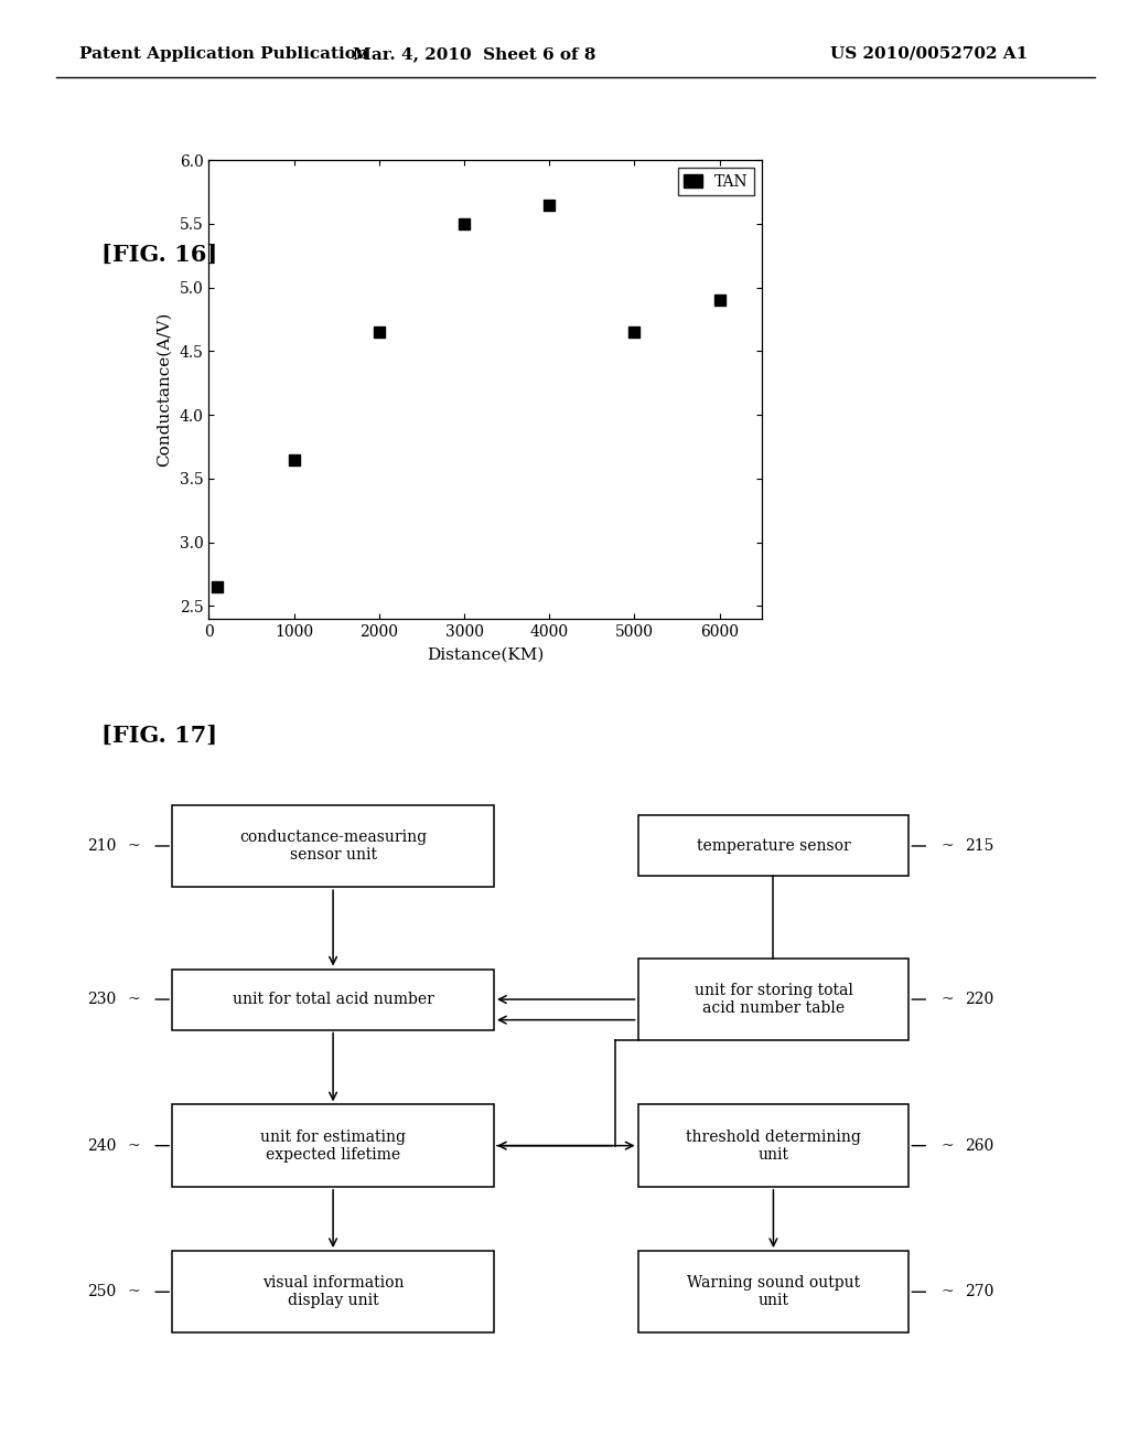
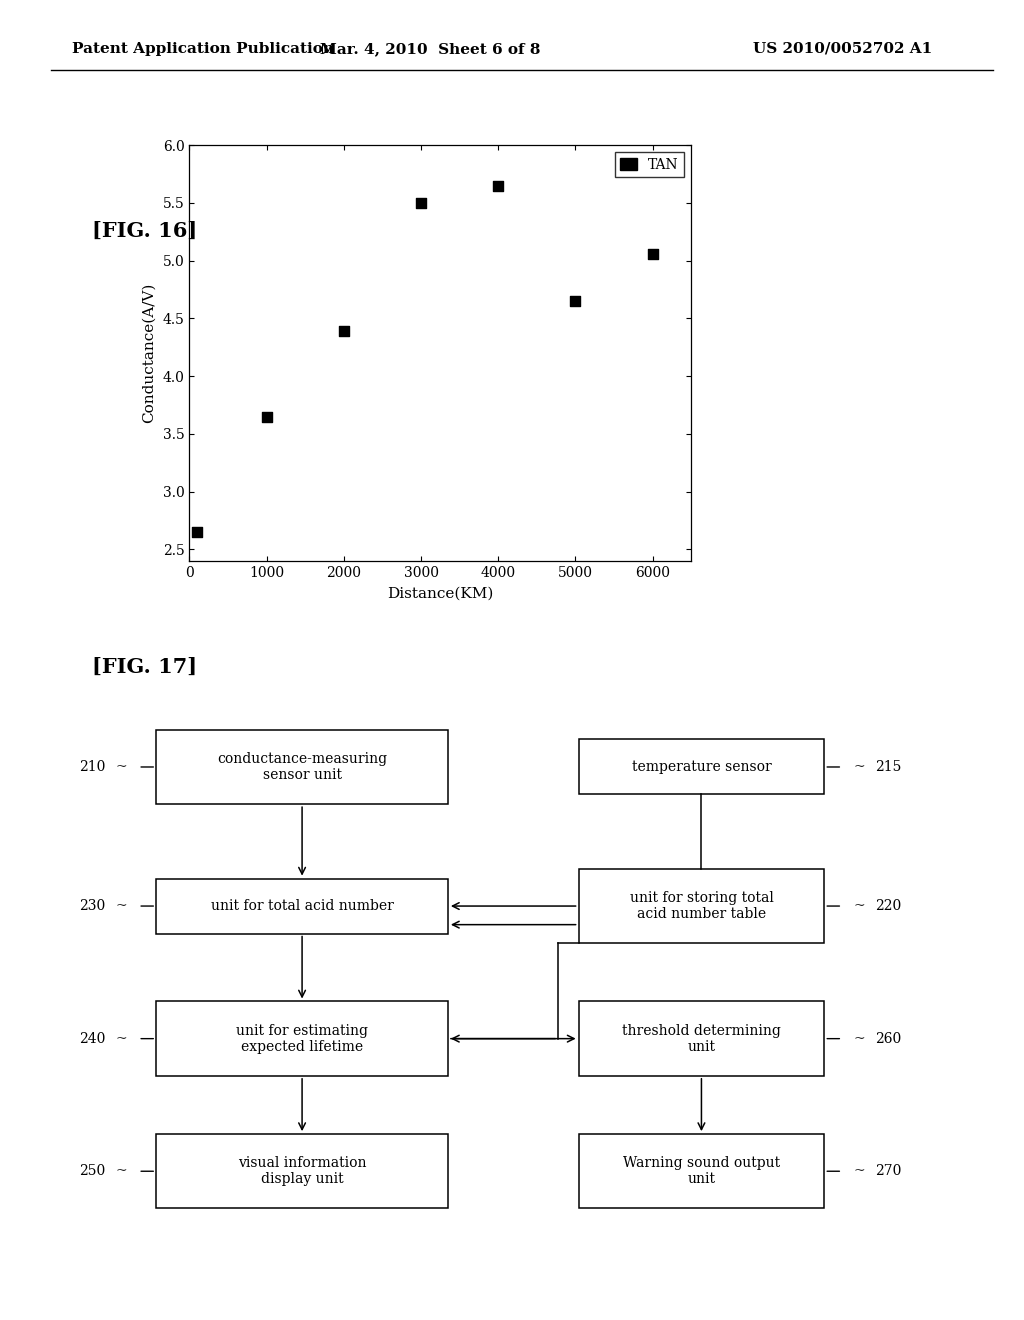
2000: 4.65 -> 4.39
6000: 4.90 -> 5.06
